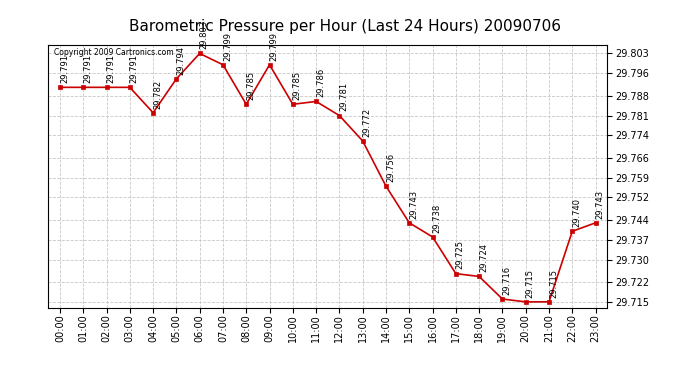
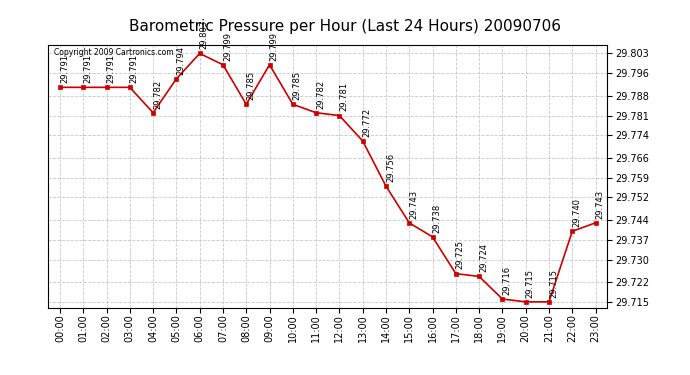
11:00: 29.786 -> 29.782
